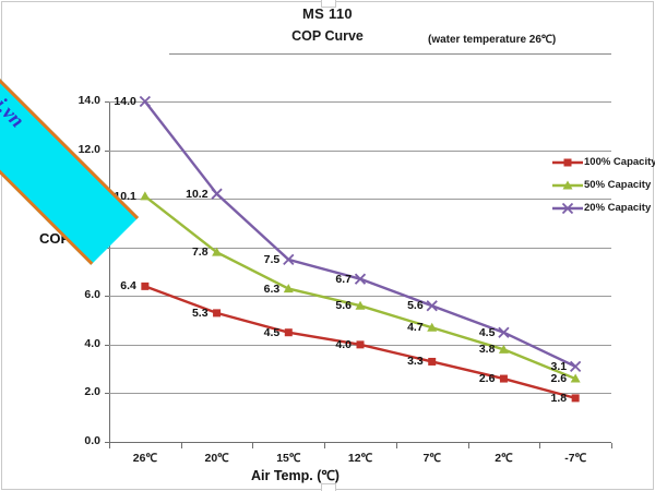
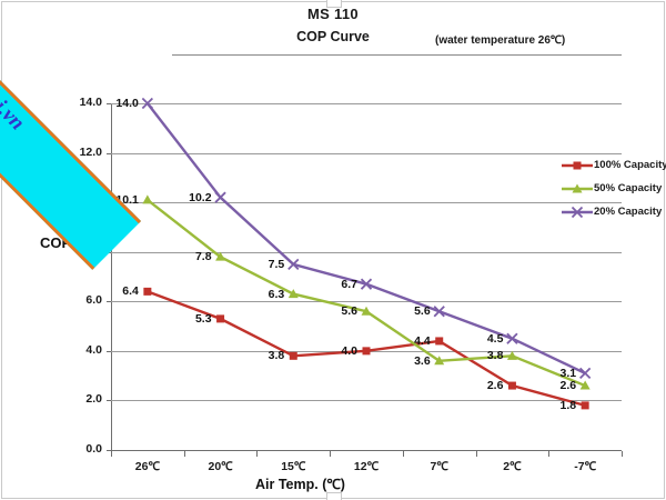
100% Capacity/15℃: 4.5 -> 3.8
100% Capacity/7℃: 3.3 -> 4.4
50% Capacity/7℃: 4.7 -> 3.6
